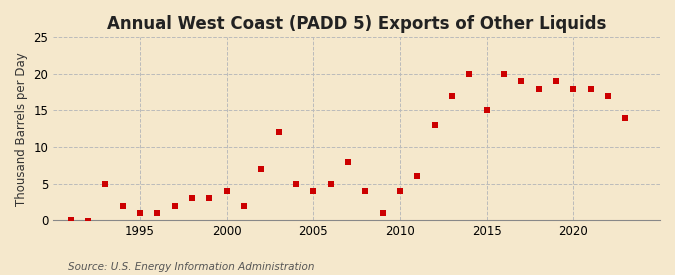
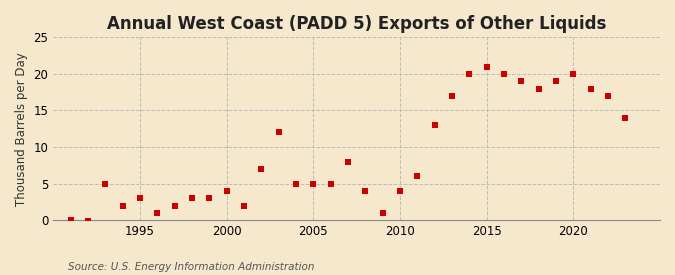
1995: 1.0 -> 3.0
2005: 4.0 -> 5.0
2015: 15.0 -> 21.0
2020: 18.0 -> 20.0
